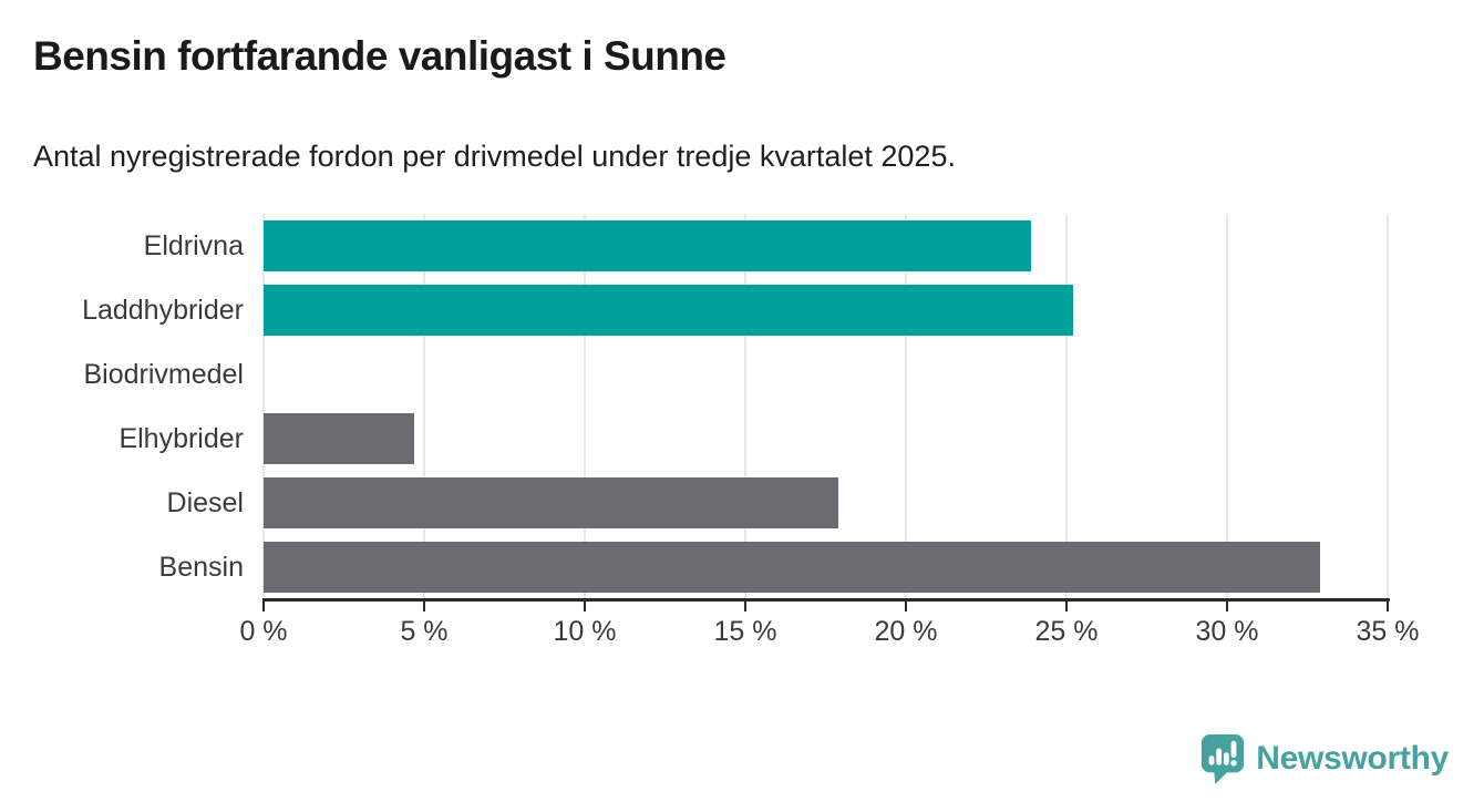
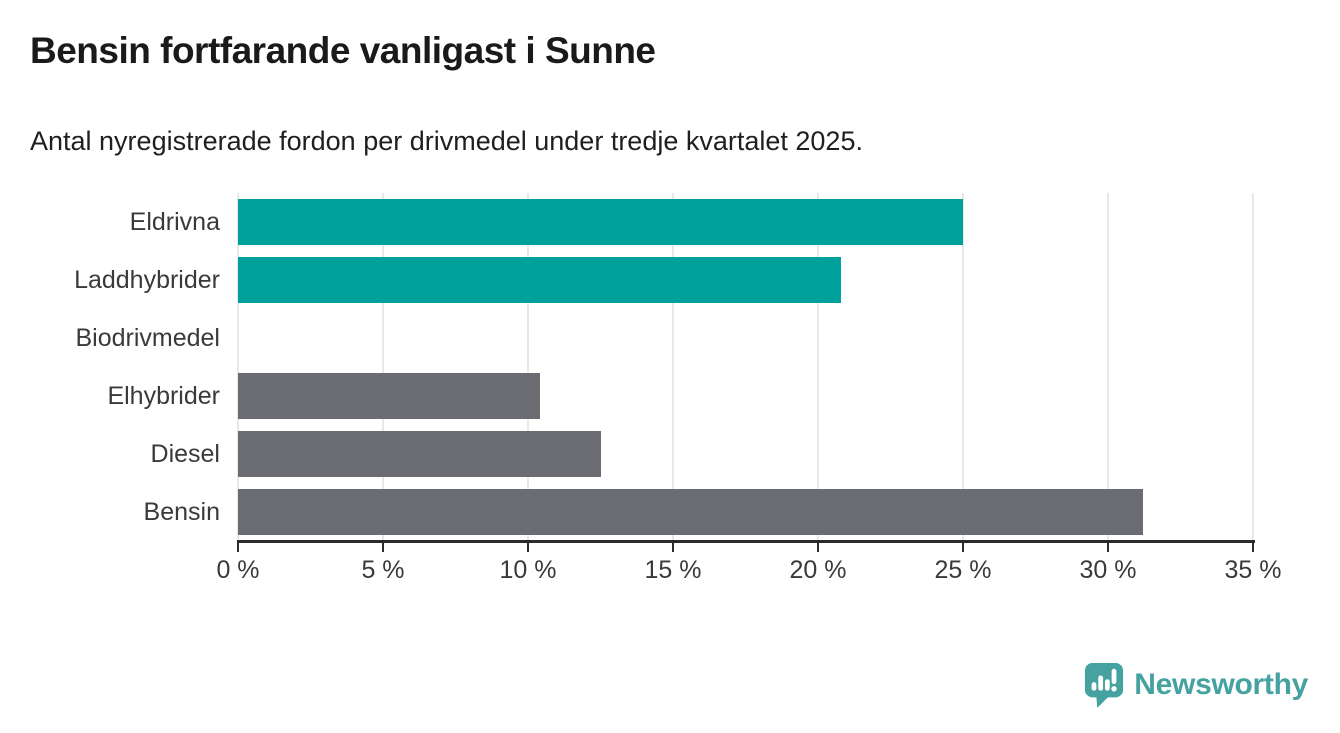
Eldrivna: 23.9% -> 25.0%
Laddhybrider: 25.2% -> 20.8%
Elhybrider: 4.7% -> 10.4%
Diesel: 17.9% -> 12.5%
Bensin: 32.9% -> 31.2%
